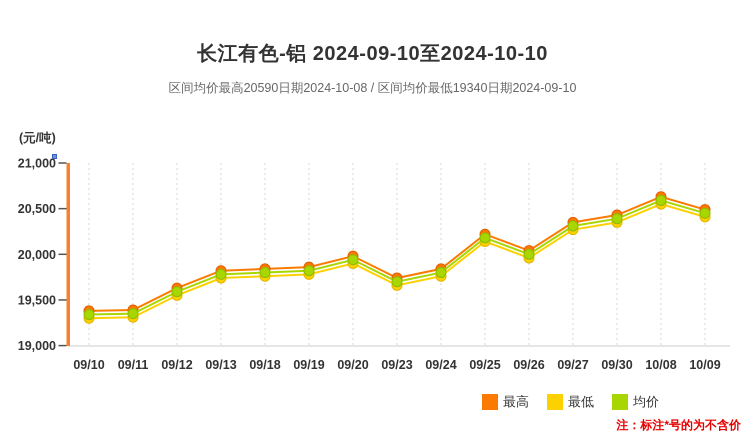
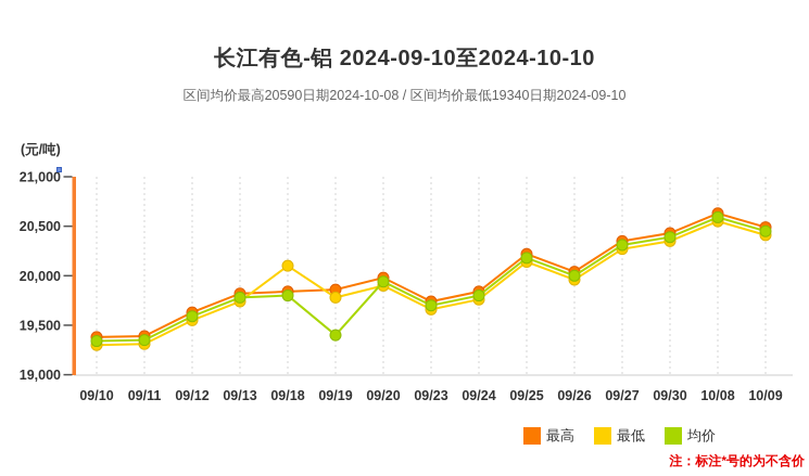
最低/09/18: 19800 -> 20100
均价/09/19: 19800 -> 19400
